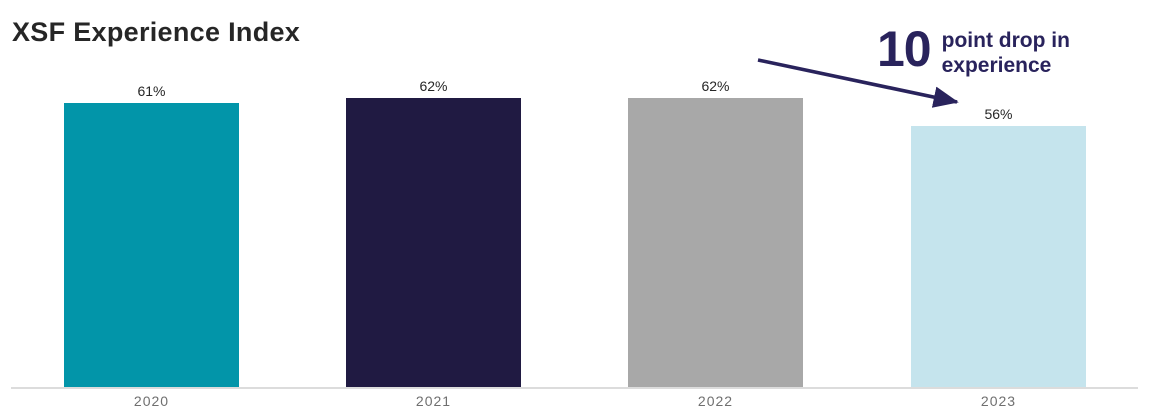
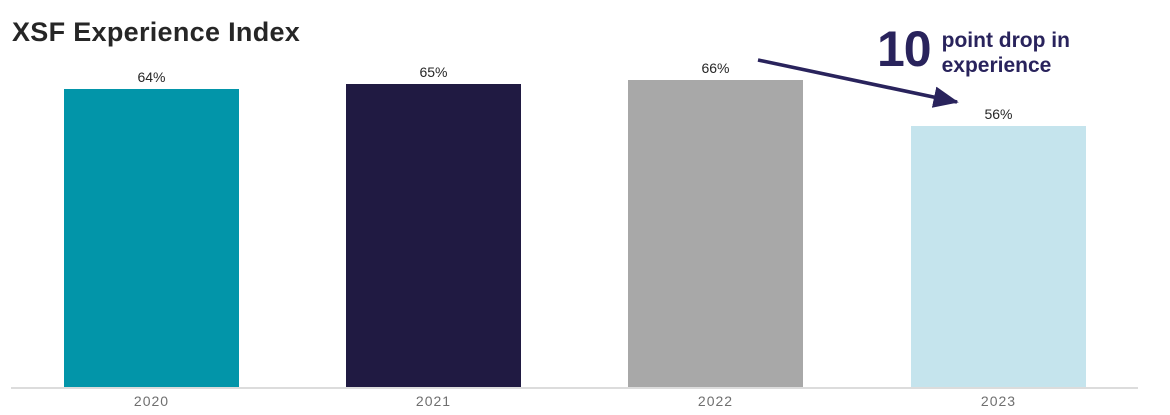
2020: 61% -> 64%
2021: 62% -> 65%
2022: 62% -> 66%
